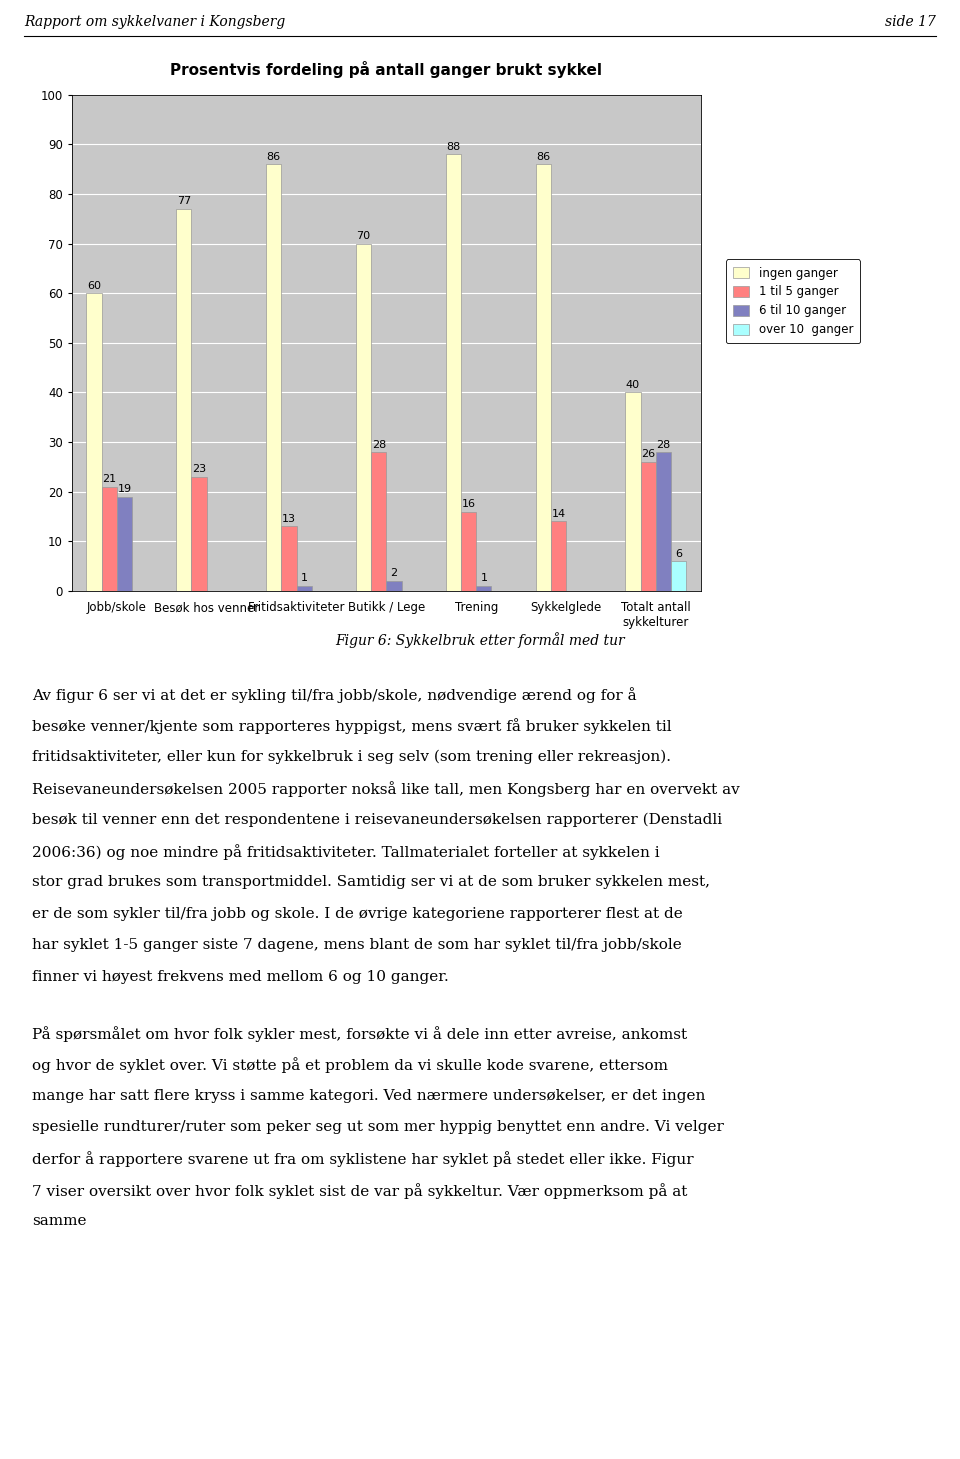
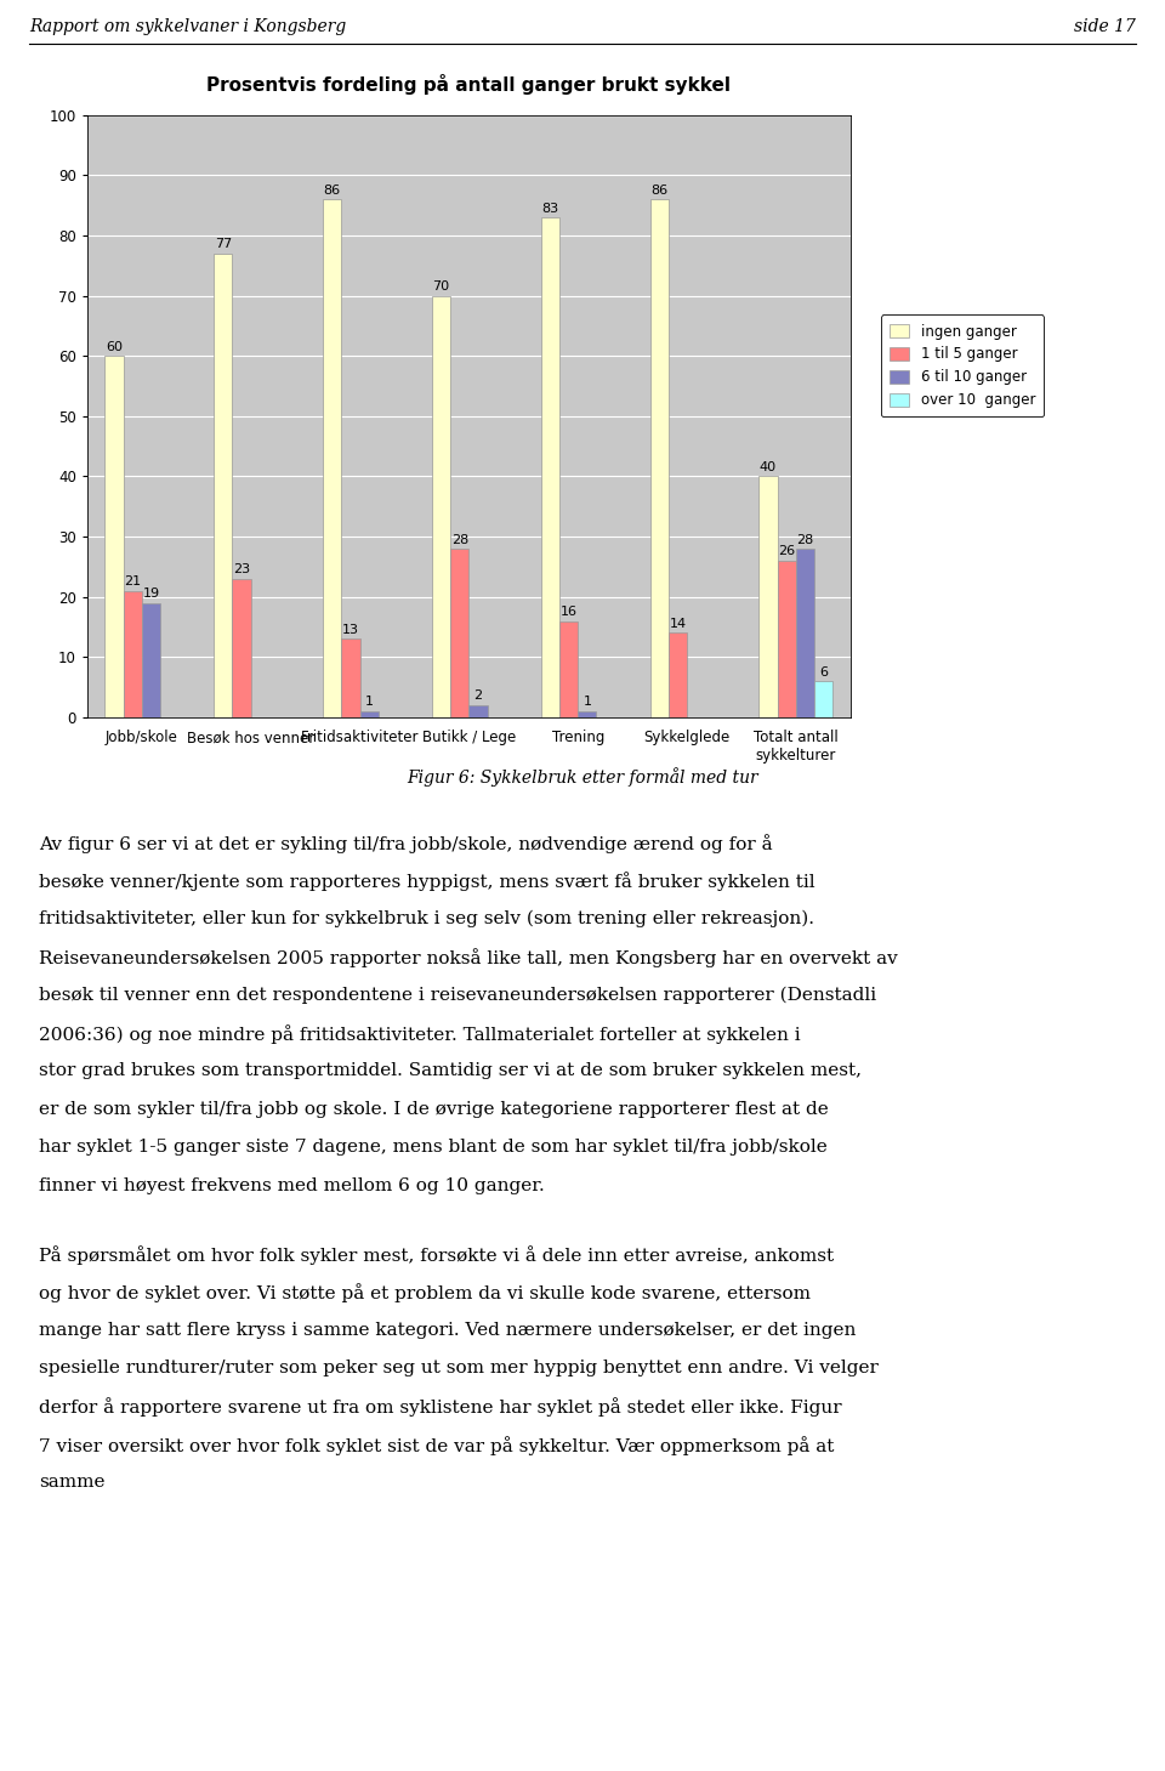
ingen ganger/Trening: 88 -> 83
